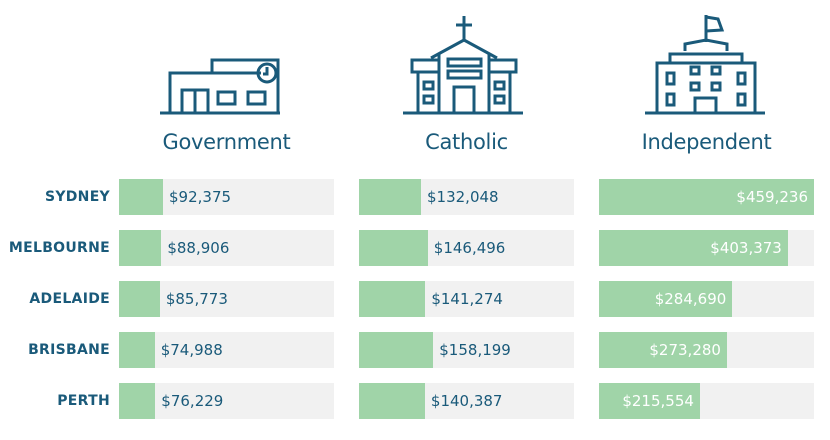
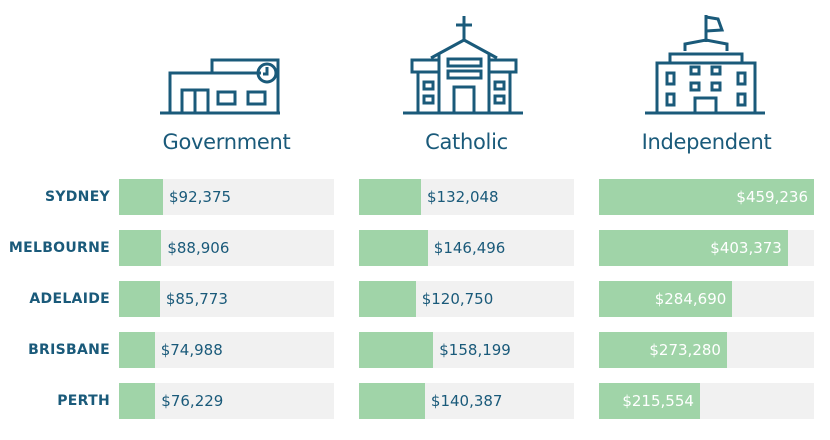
Catholic/ADELAIDE: $141,274 -> $120,750
